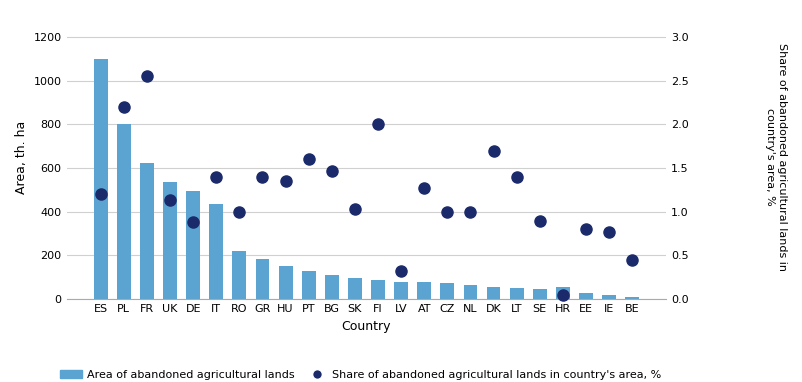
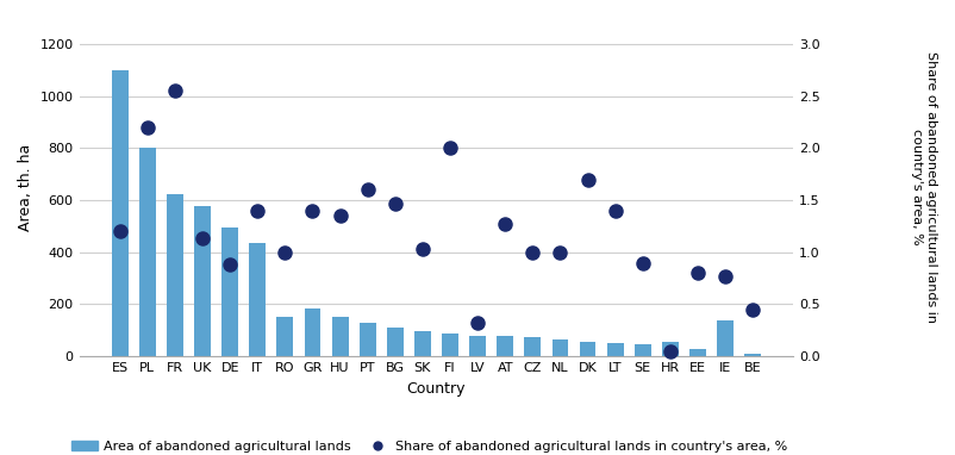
Area of abandoned agricultural lands/UK: 535 -> 575
Area of abandoned agricultural lands/RO: 220 -> 150
Area of abandoned agricultural lands/IE: 20 -> 140
